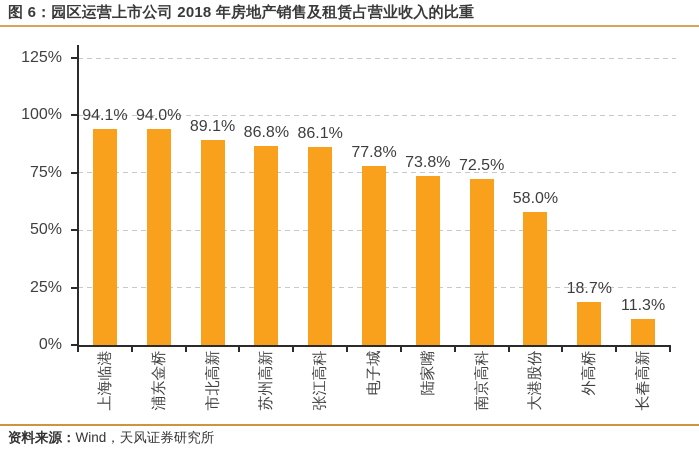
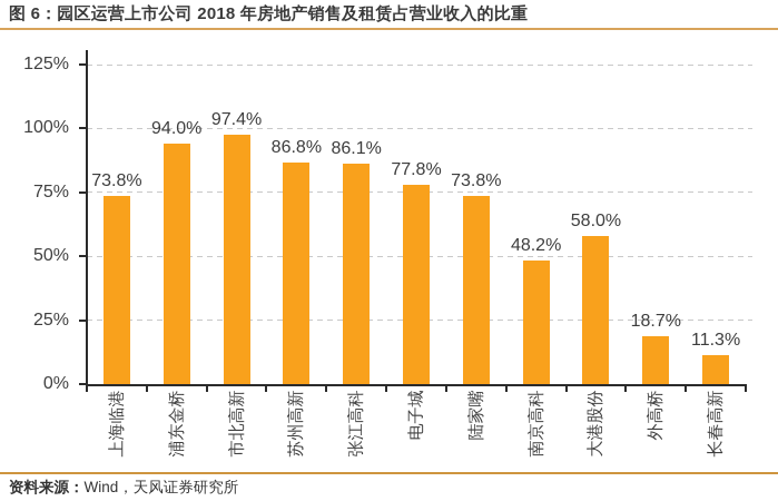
上海临港: 94.1% -> 73.8%
市北高新: 89.1% -> 97.4%
南京高科: 72.5% -> 48.2%
